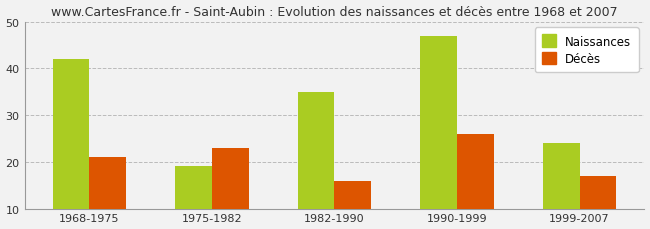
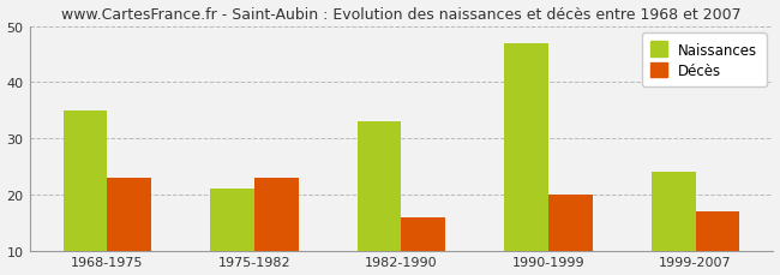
Naissances/1968-1975: 42 -> 35
Décès/1968-1975: 21 -> 23
Naissances/1975-1982: 19 -> 21
Naissances/1982-1990: 35 -> 33
Décès/1990-1999: 26 -> 20
